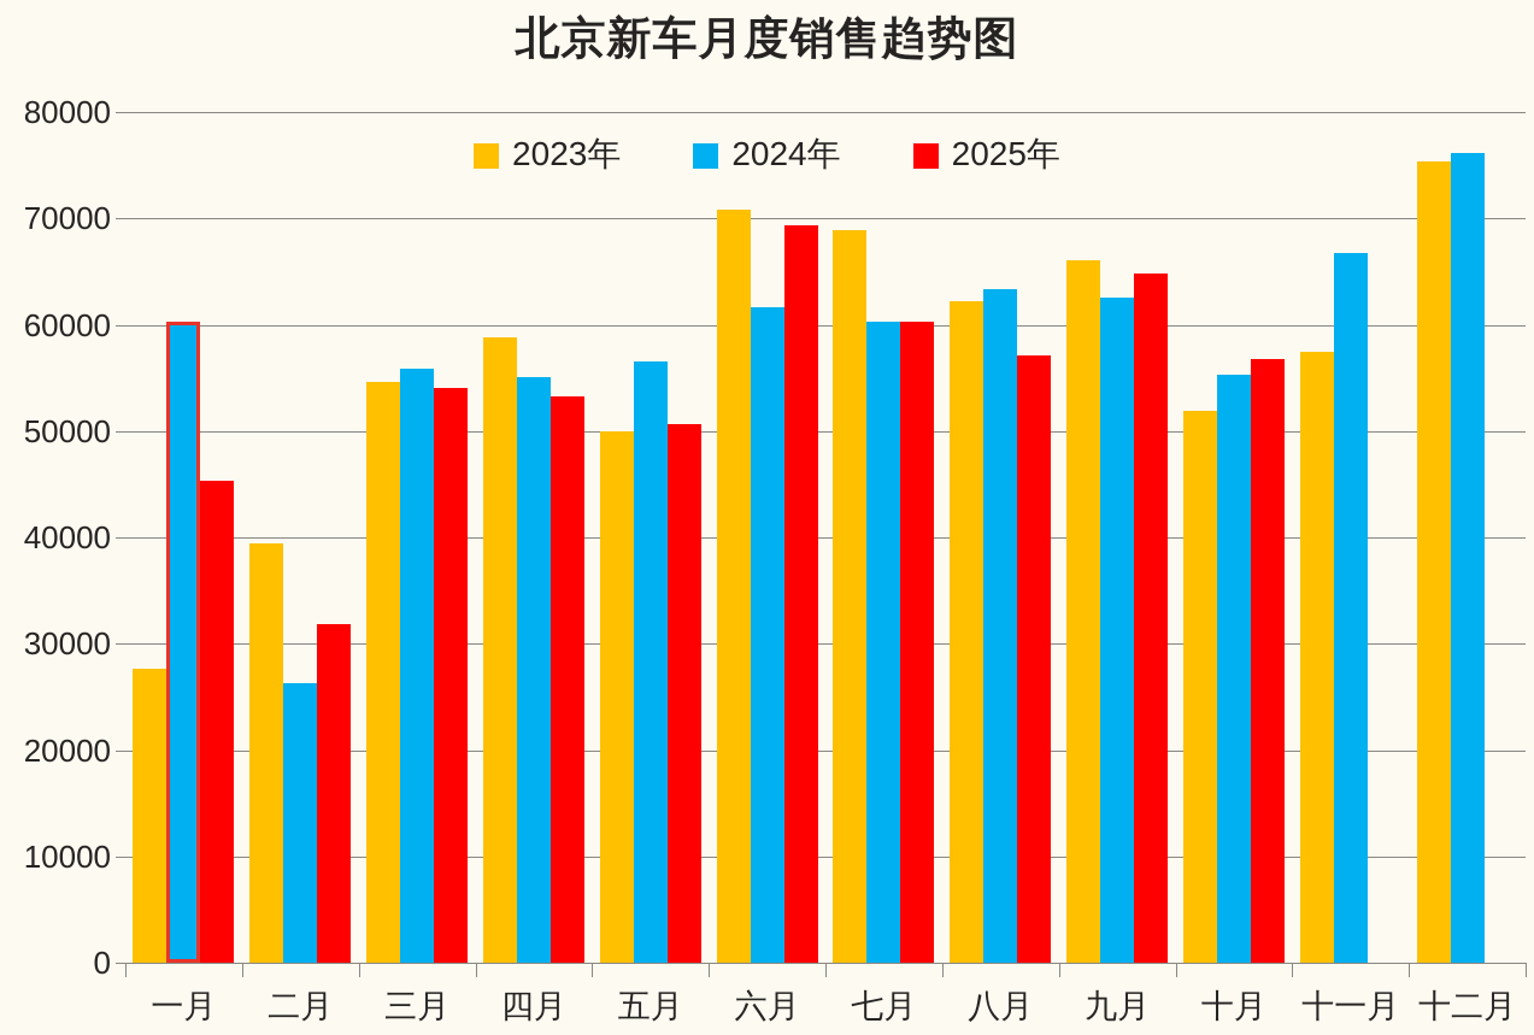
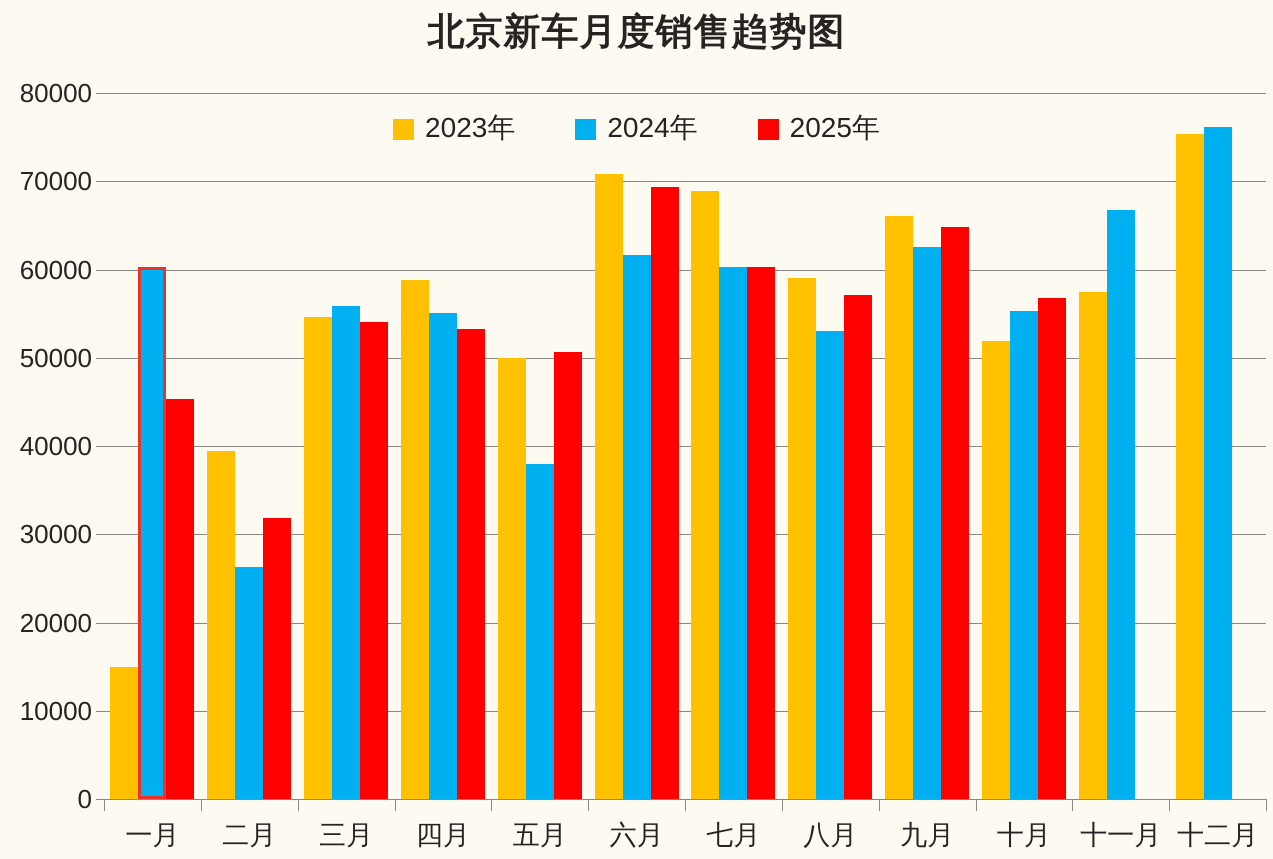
2023年/一月: 28000 -> 15000
2024年/五月: 57000 -> 38000
2023年/八月: 62000 -> 59000
2024年/八月: 63000 -> 53000
